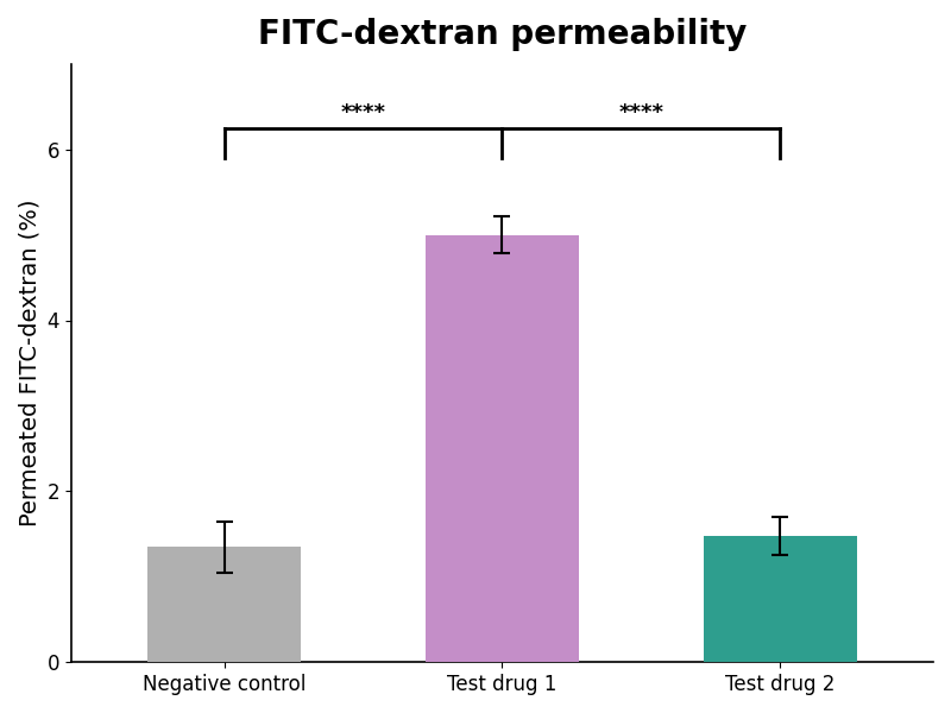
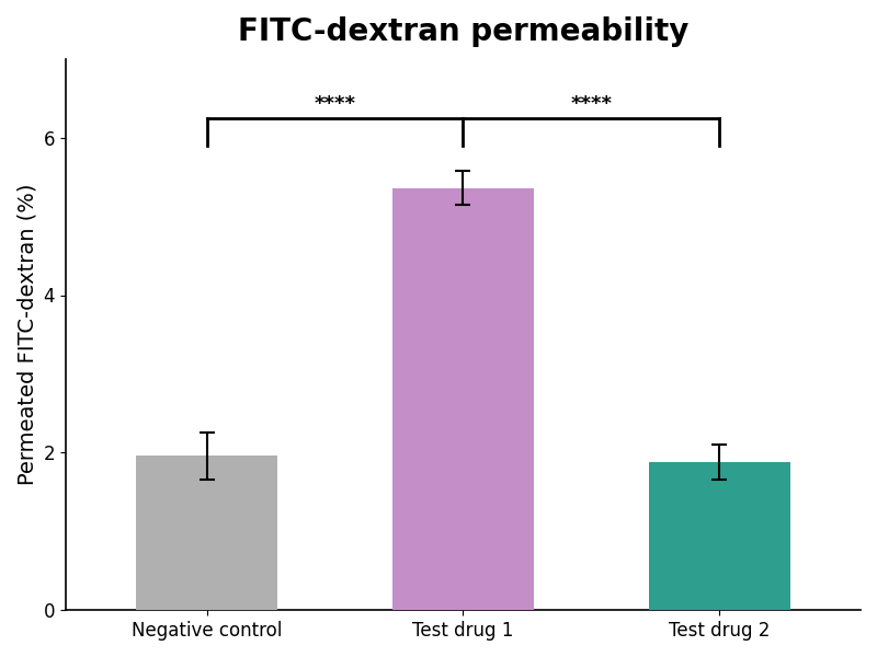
Negative control: 1.35 -> 1.96
Test drug 1: 5.00 -> 5.36
Test drug 2: 1.48 -> 1.88
